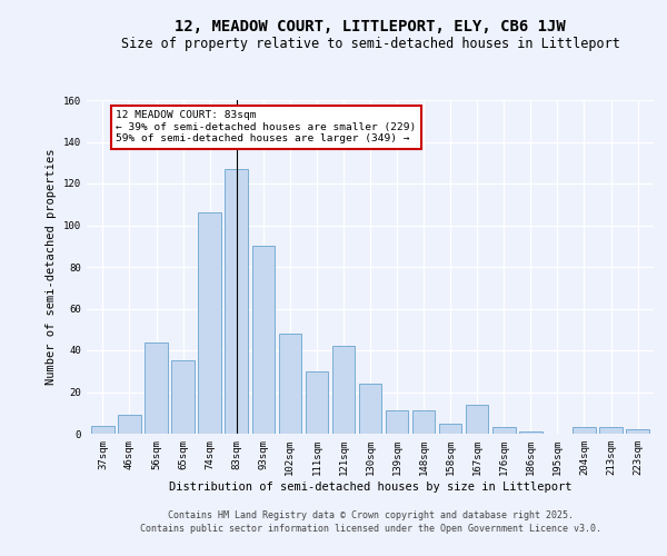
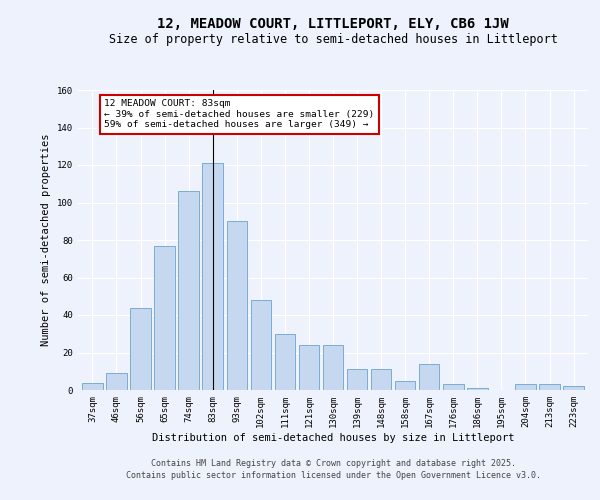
65sqm: 35 -> 77
83sqm: 127 -> 121
121sqm: 42 -> 24
